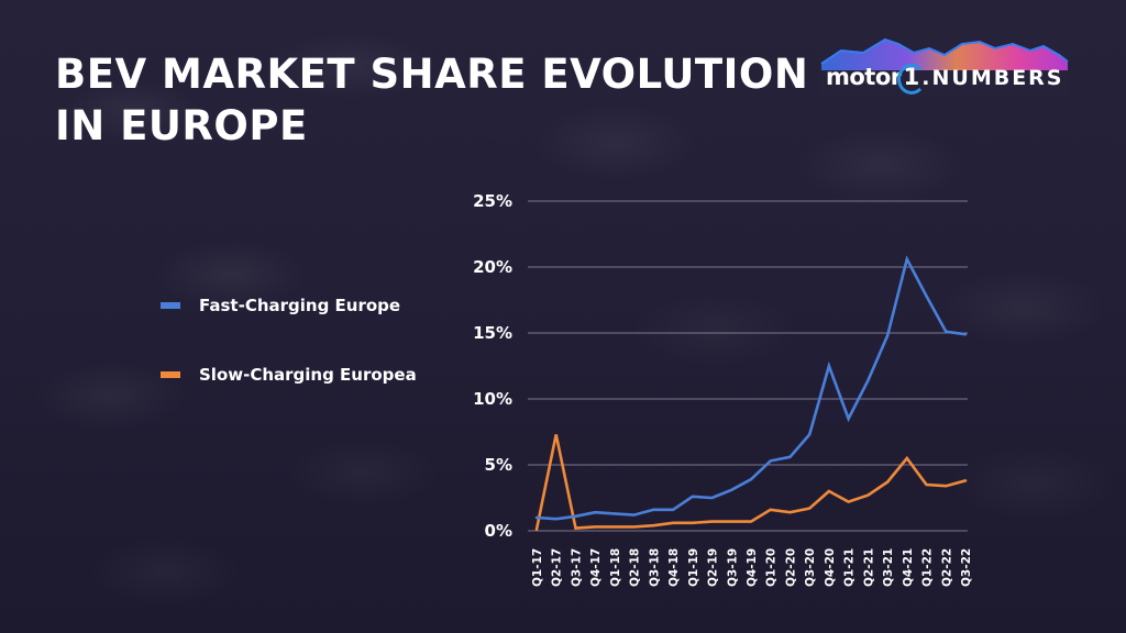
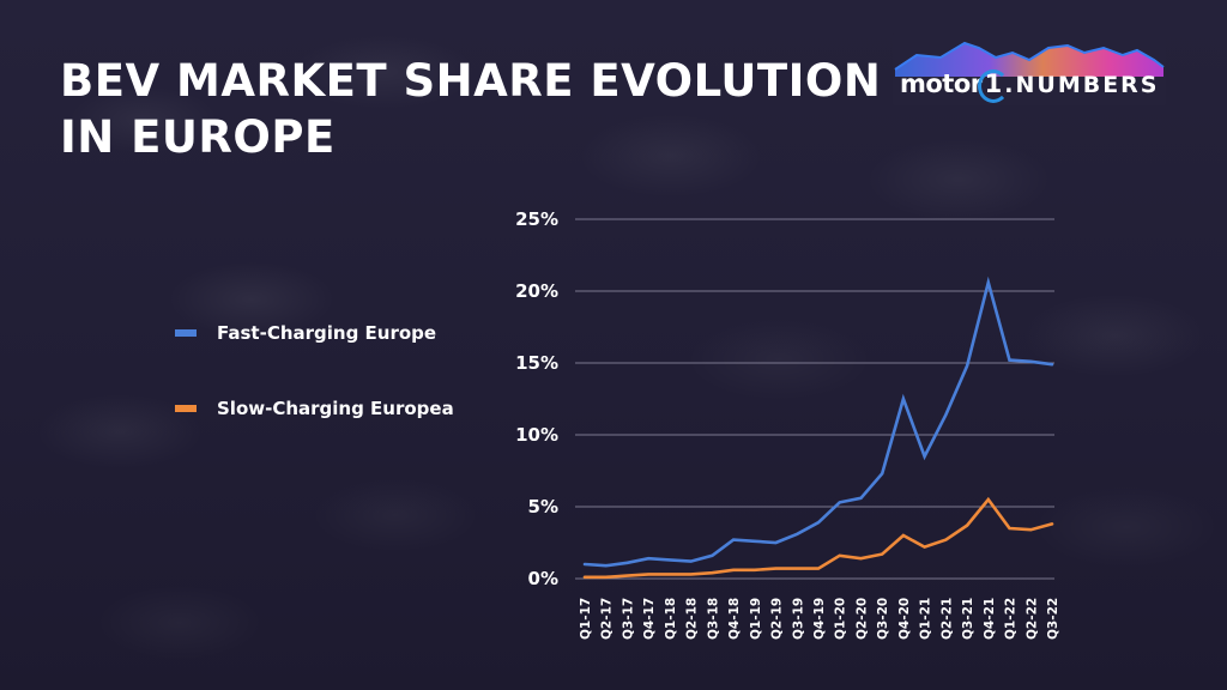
Slow-Charging Europea/Q2-17: 7.3% -> 0.1%
Fast-Charging Europe/Q4-18: 1.6% -> 2.7%
Fast-Charging Europe/Q1-22: 17.8% -> 15.2%
